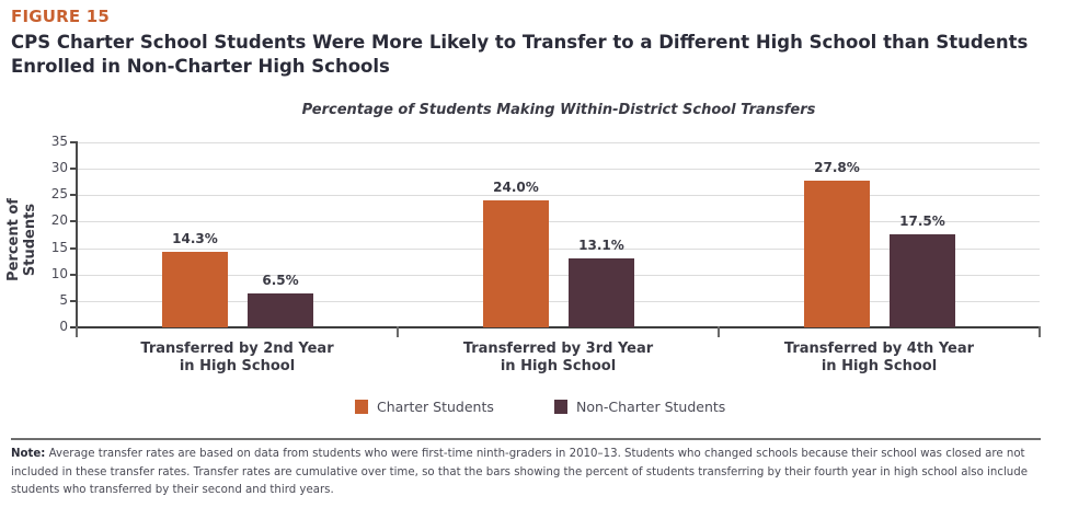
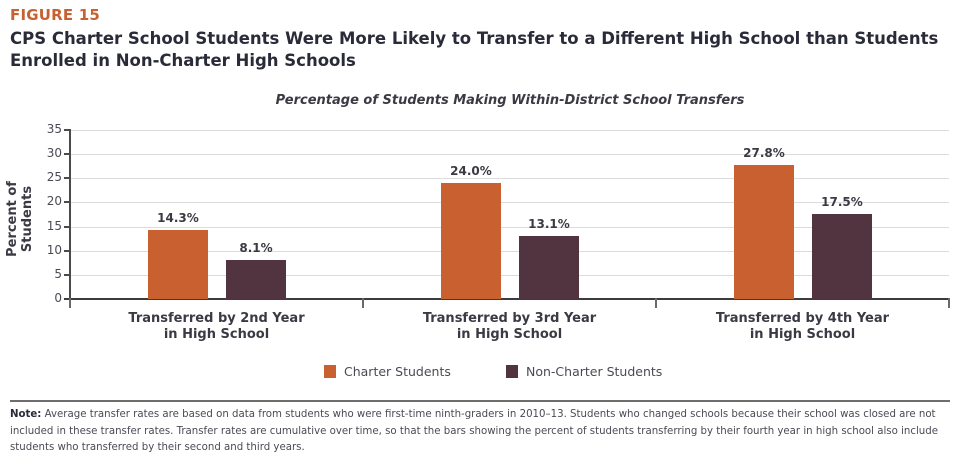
Non-Charter Students/Transferred by 2nd Year in High School: 6.5% -> 8.1%
